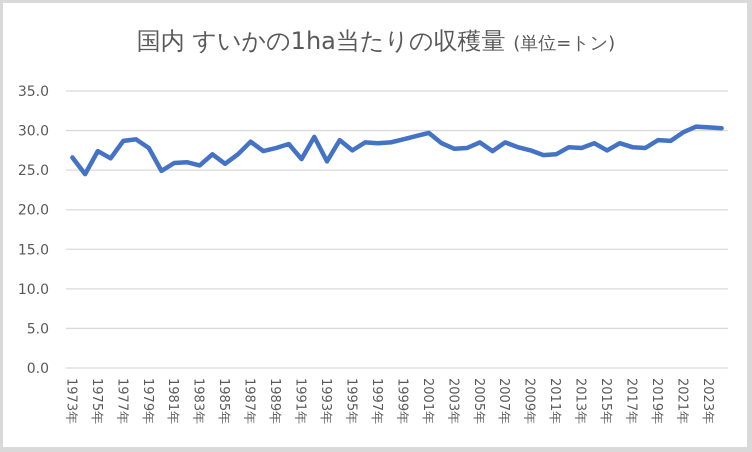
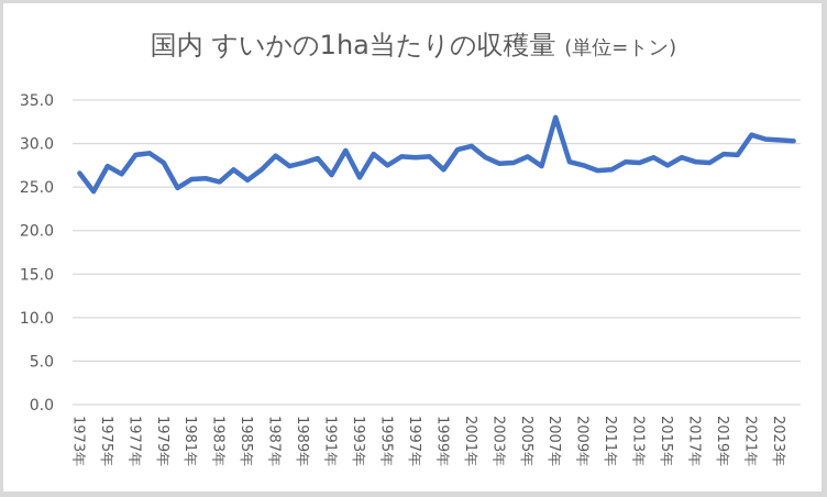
1999年: 29 -> 27
2007年: 28 -> 33
2021年: 30 -> 31
